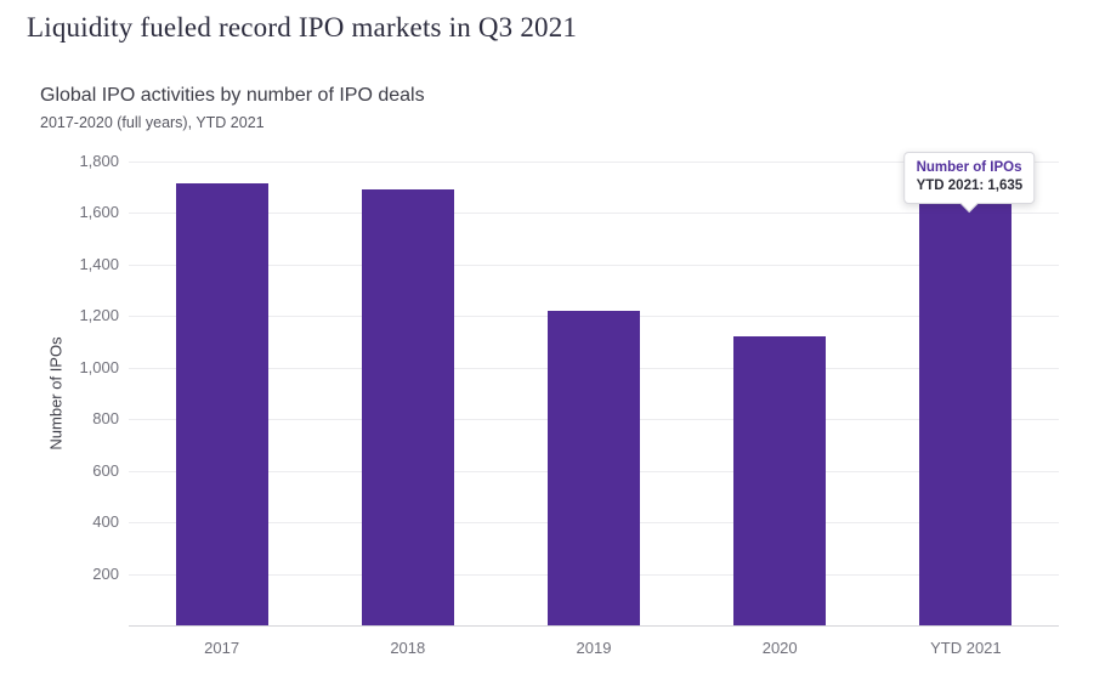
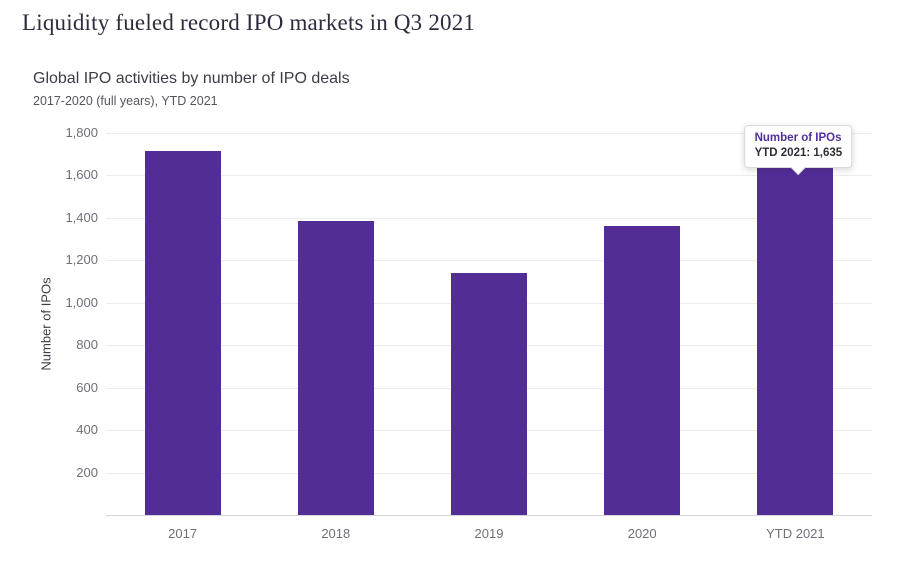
2018: 1690 -> 1380
2019: 1220 -> 1140
2020: 1120 -> 1360
